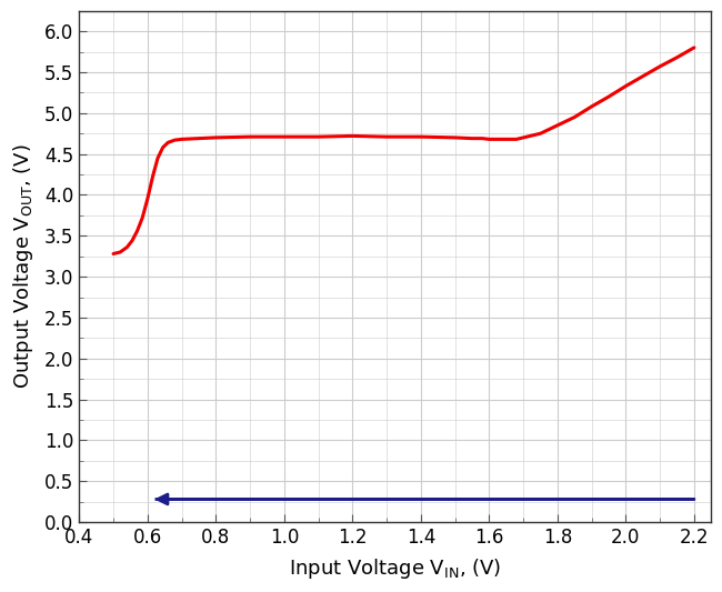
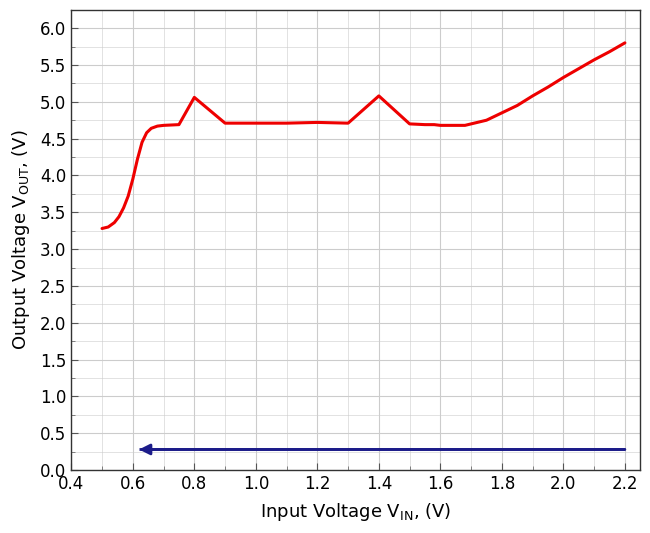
0.8: 4.70 -> 5.06
1.4: 4.71 -> 5.08
